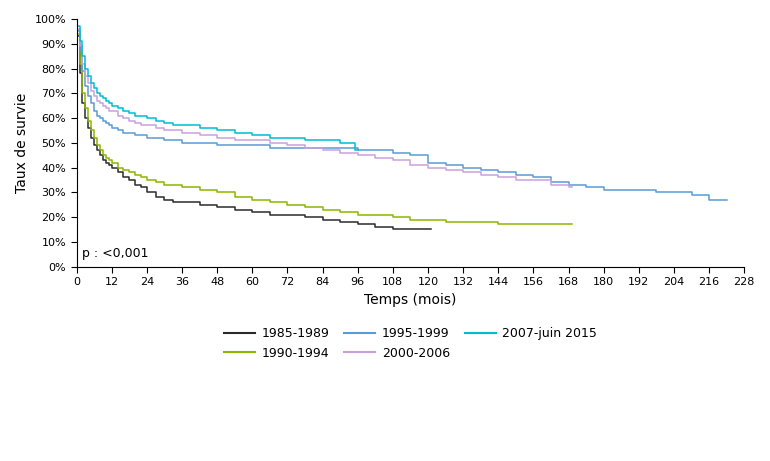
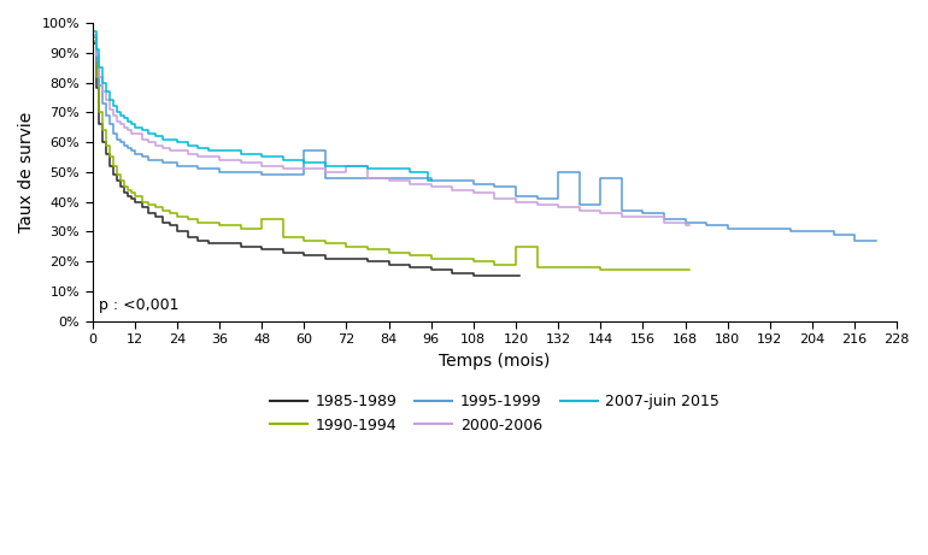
1990-1994/48: 30% -> 34%
1995-1999/60: 49% -> 57%
2000-2006/72: 49% -> 52%
1990-1994/120: 19% -> 25%
1995-1999/132: 40% -> 50%
1995-1999/144: 38% -> 48%
